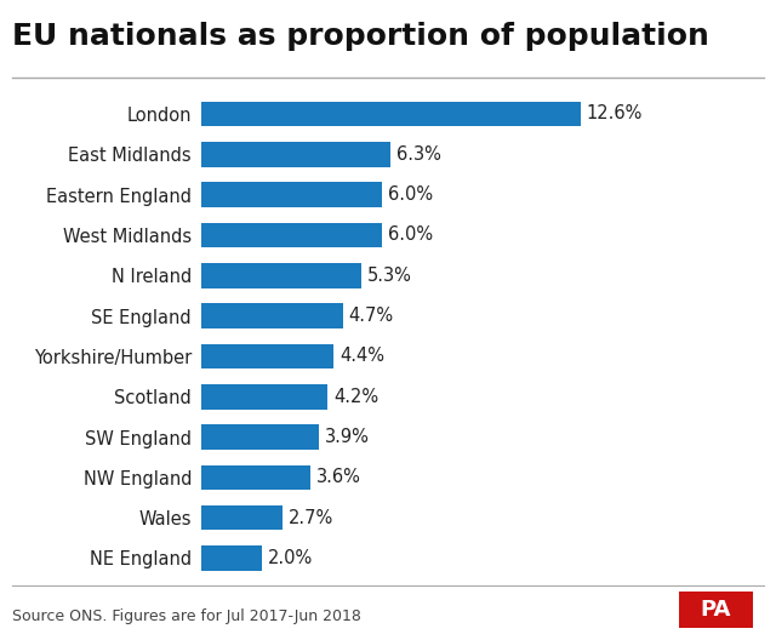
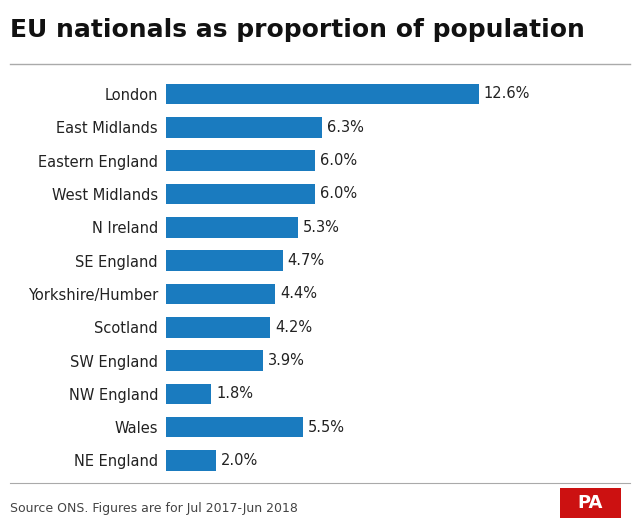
NW England: 3.6% -> 1.8%
Wales: 2.7% -> 5.5%
